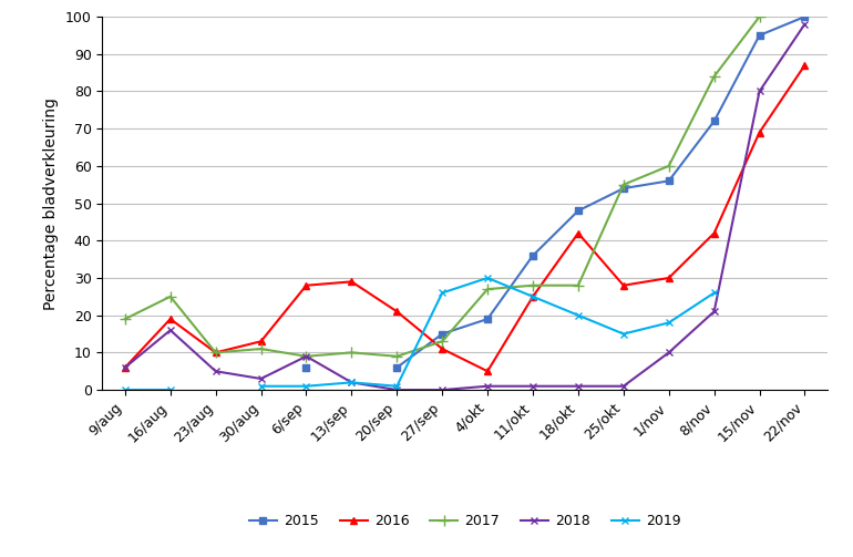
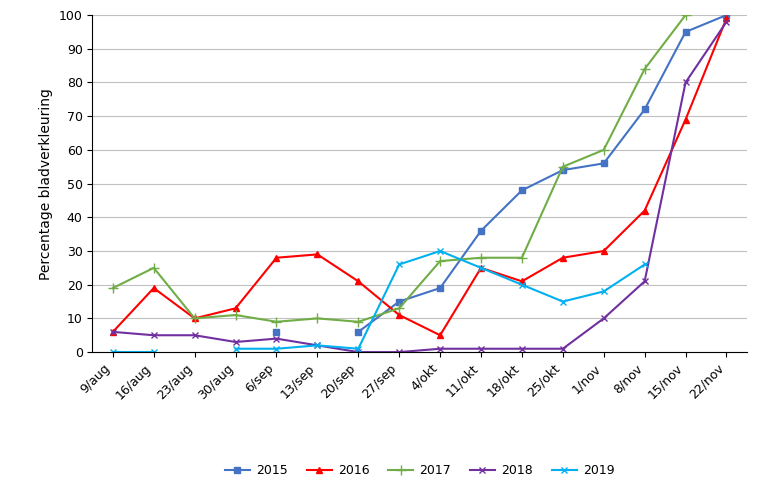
2018/16/aug: 16 -> 5
2018/6/sep: 9 -> 4
2016/18/okt: 42 -> 21
2016/22/nov: 87 -> 99
